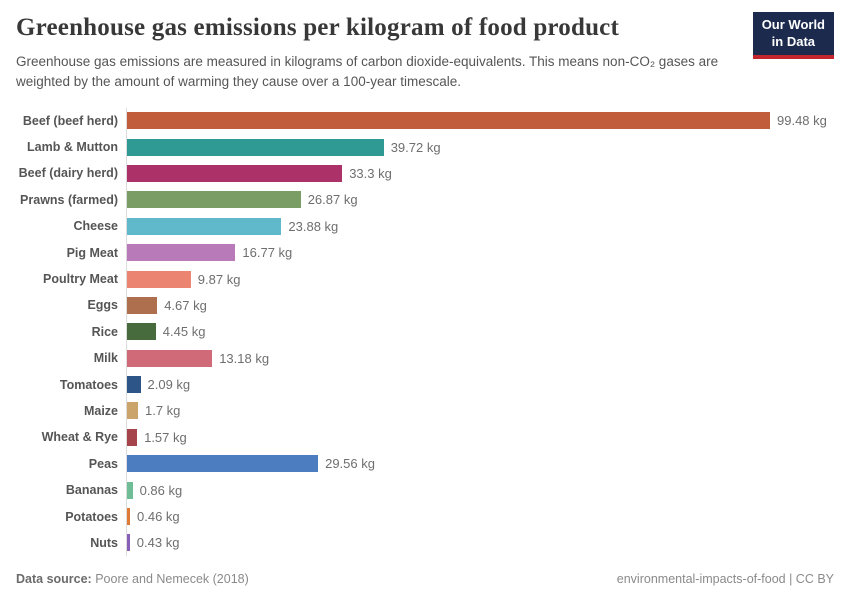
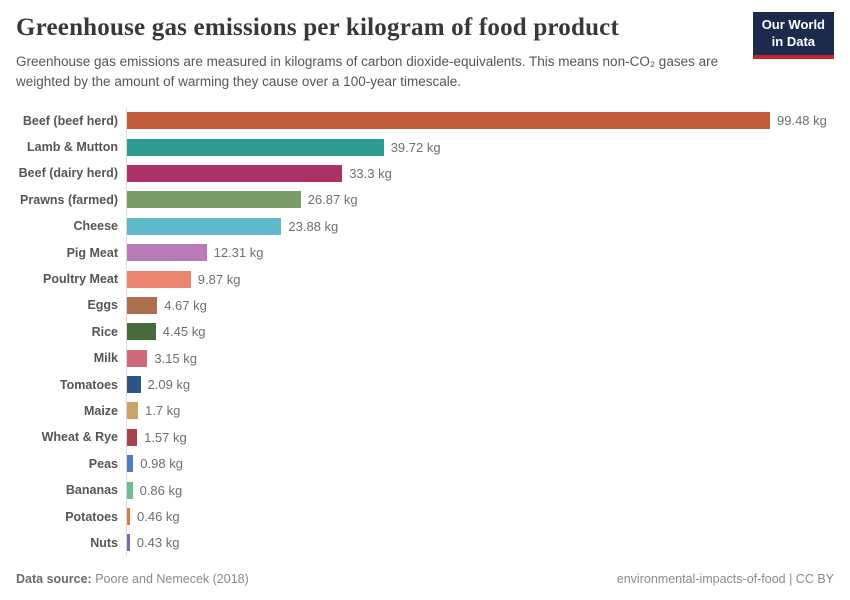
Pig Meat: 16.77 -> 12.31
Milk: 13.18 -> 3.15
Peas: 29.56 -> 0.98
